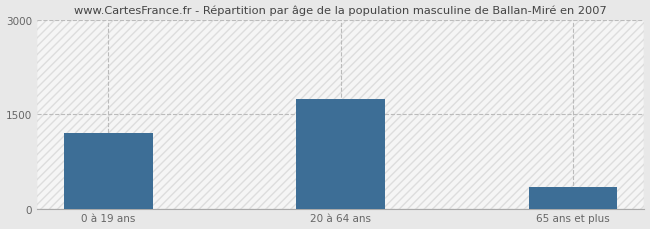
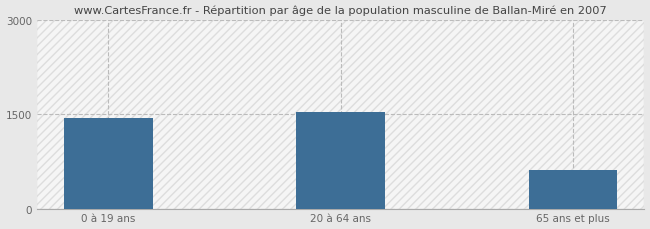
0 à 19 ans: 1200 -> 1440
20 à 64 ans: 1750 -> 1540
65 ans et plus: 350 -> 620
